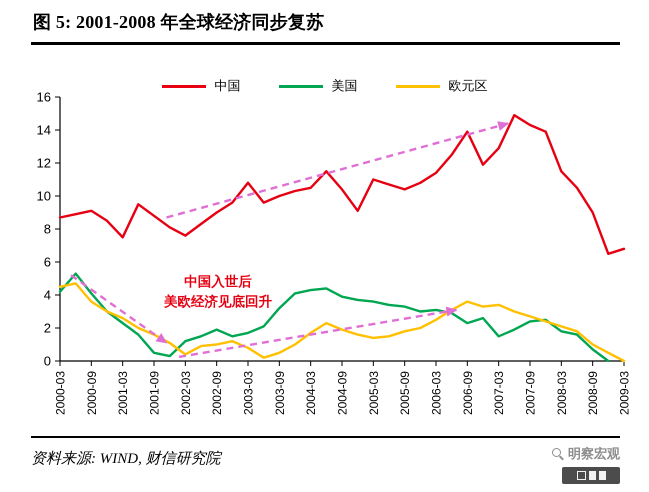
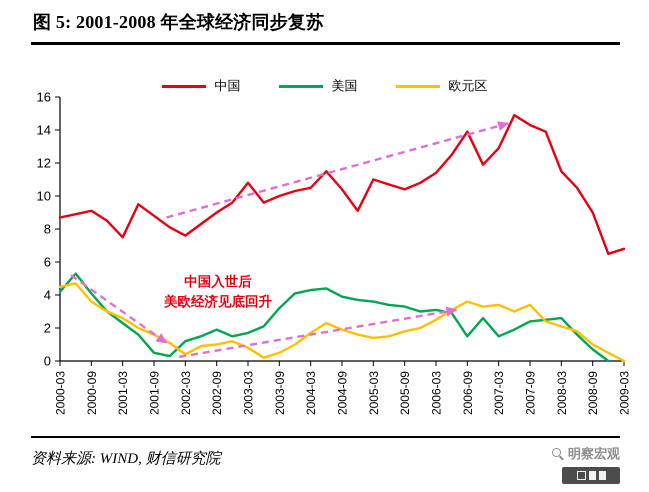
美国/2006-09: 2.3 -> 1.5
欧元区/2007-09: 2.7 -> 3.4
美国/2008-03: 1.8 -> 2.6
